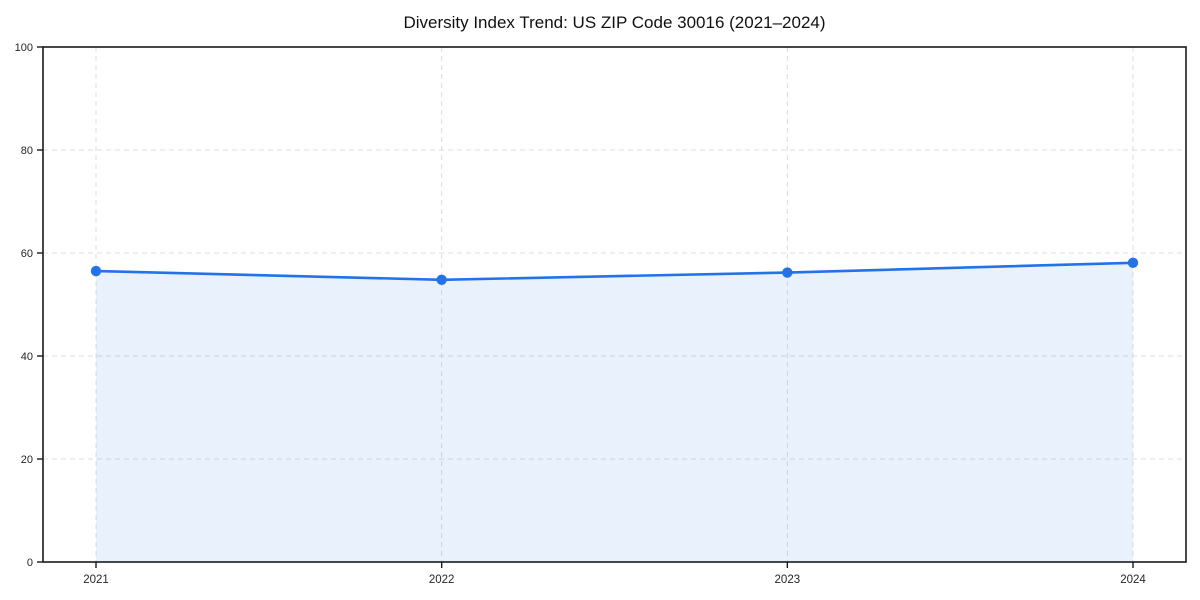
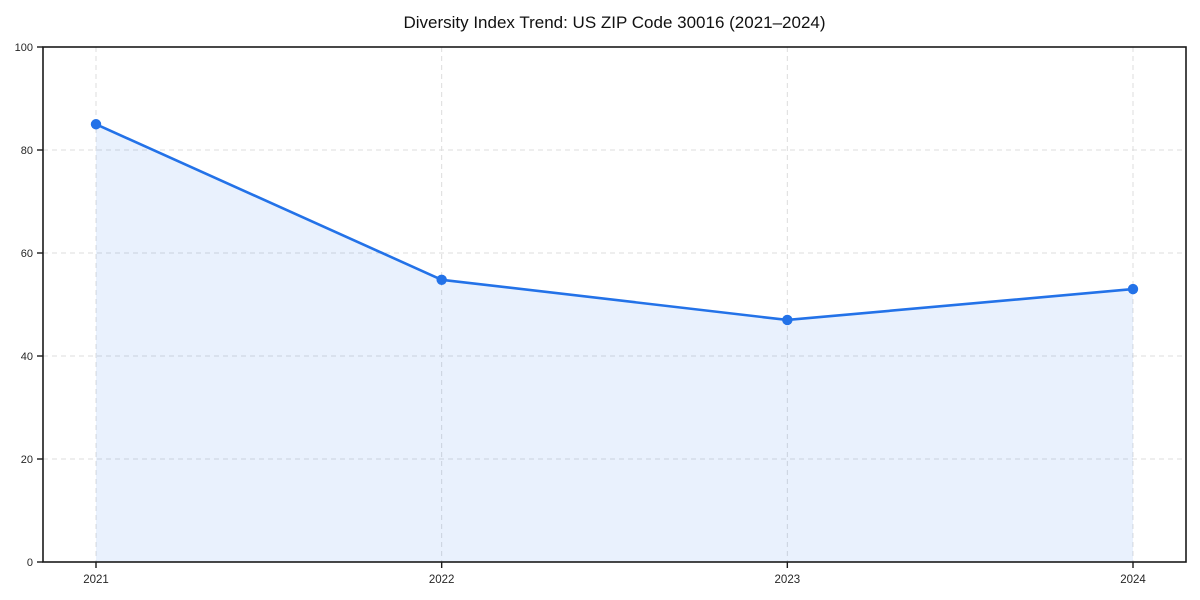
2021: 56 -> 85
2023: 56 -> 47
2024: 58 -> 53
